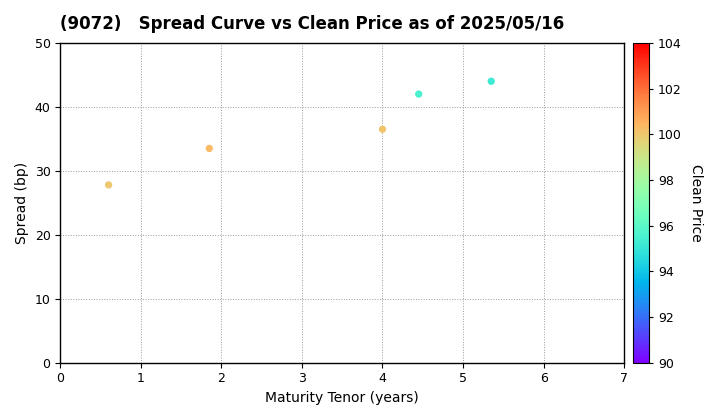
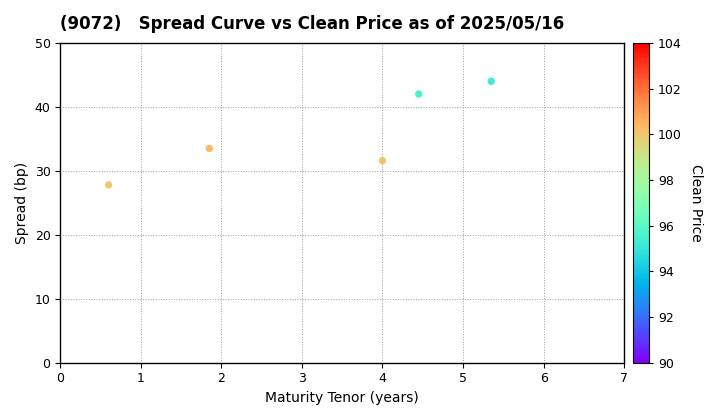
4: 36.5 -> 31.6
